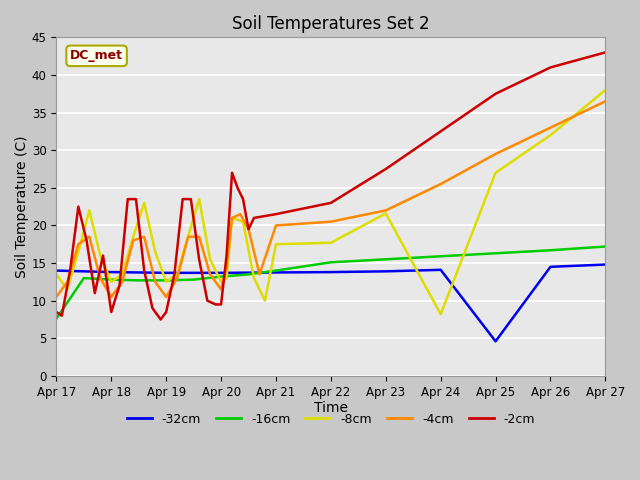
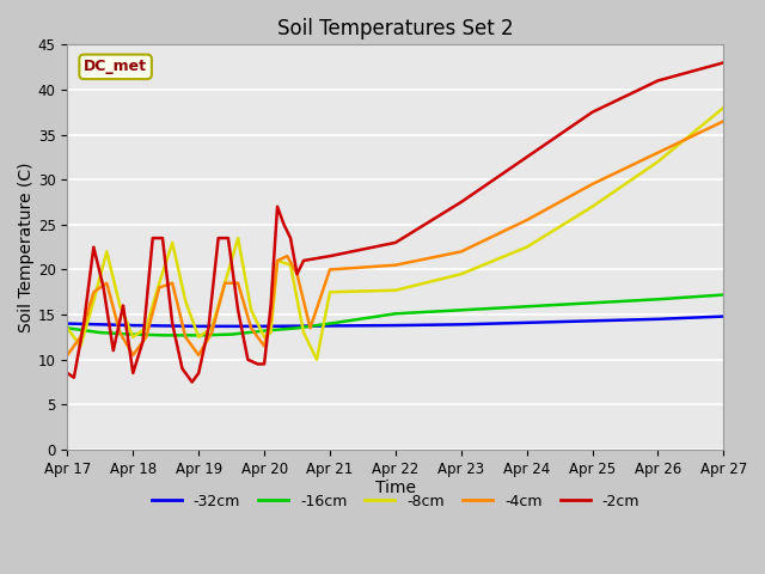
-16cm/Apr 17: 7.6 -> 13.5
-8cm/Apr 23: 21.6 -> 19.5
-8cm/Apr 24: 8.2 -> 22.5
-32cm/Apr 25: 4.6 -> 14.3
